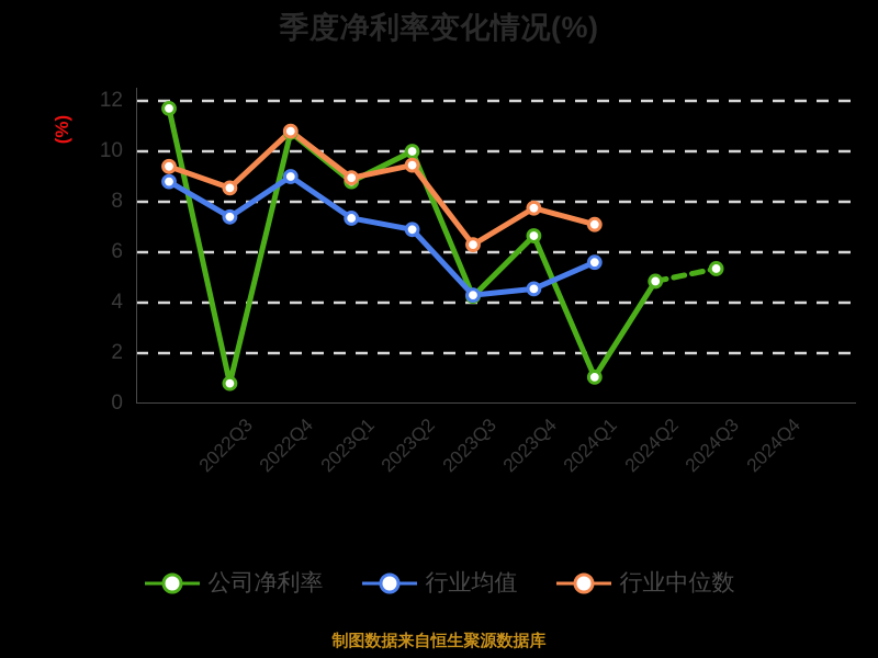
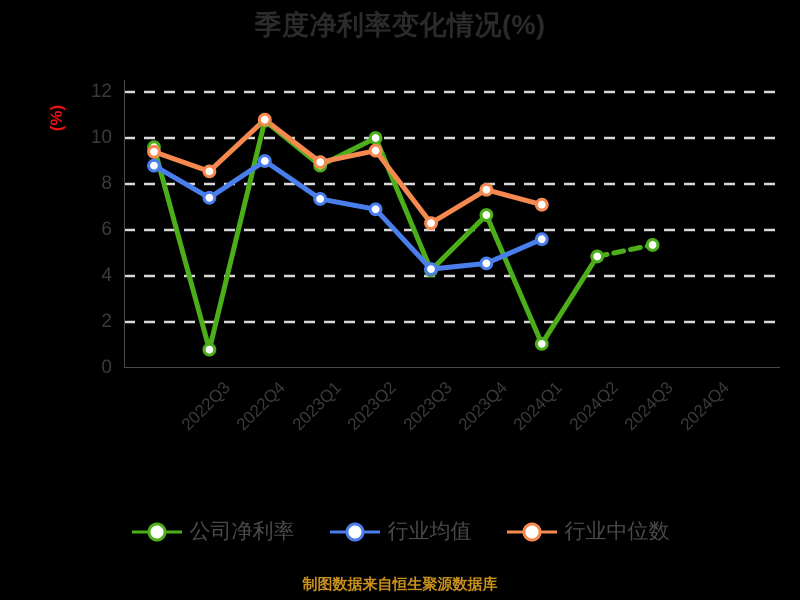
公司净利率/2022Q3: 11.7 -> 9.6
